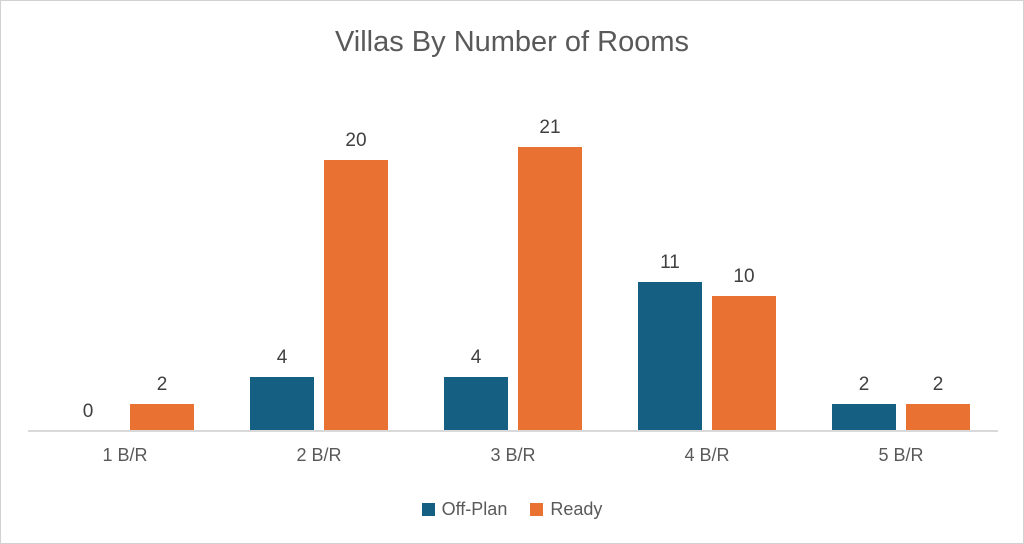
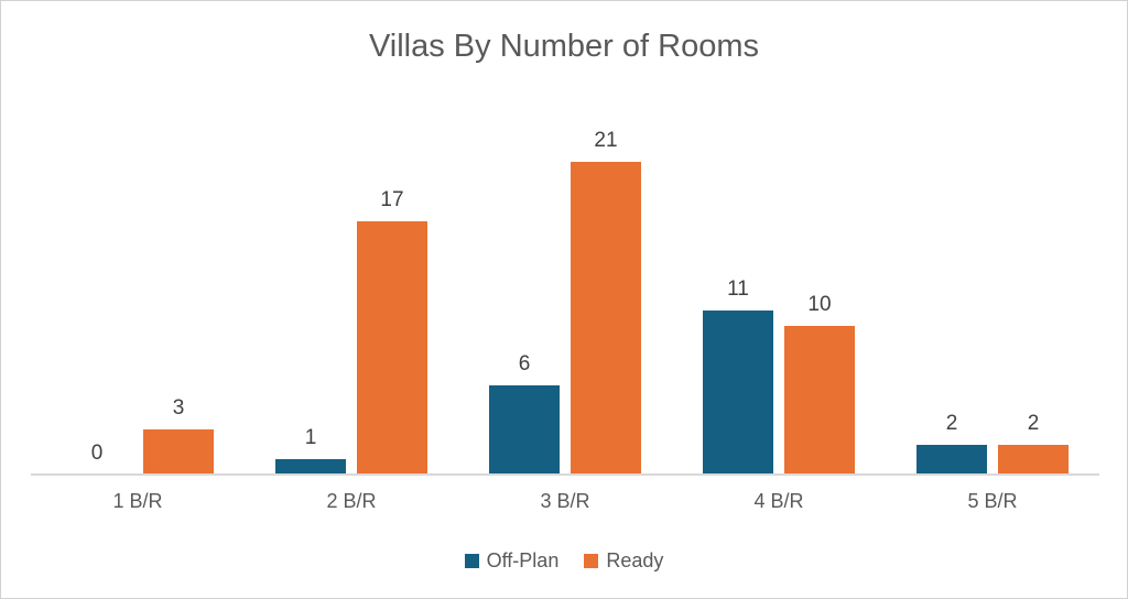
Ready/1 B/R: 2 -> 3
Off-Plan/2 B/R: 4 -> 1
Ready/2 B/R: 20 -> 17
Off-Plan/3 B/R: 4 -> 6
